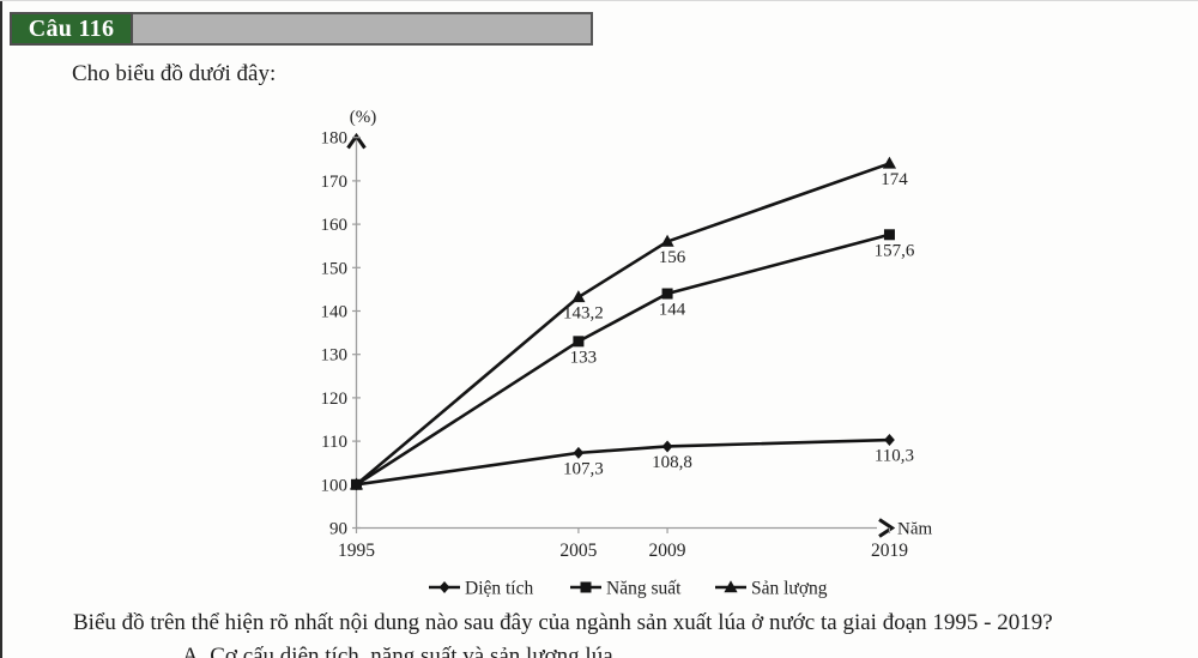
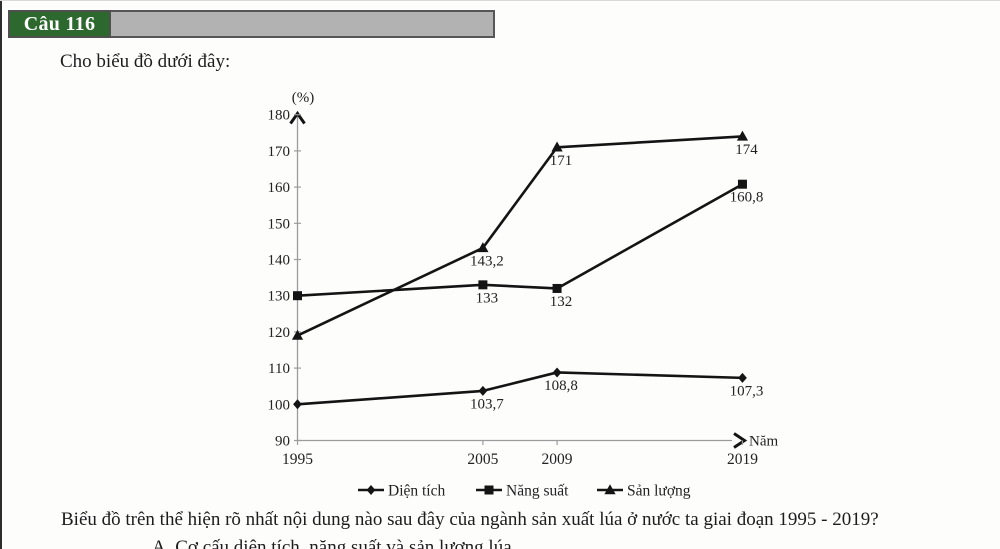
Năng suất/1995: 100 -> 130
Sản lượng/1995: 100 -> 119
Diện tích/2005: 107,3 -> 103,7
Năng suất/2009: 144 -> 132
Sản lượng/2009: 156 -> 171
Diện tích/2019: 110,3 -> 107,3
Năng suất/2019: 157,6 -> 160,8
